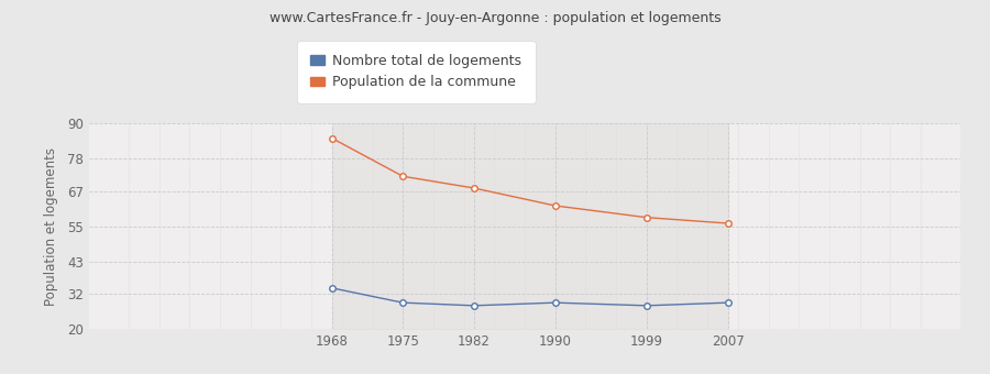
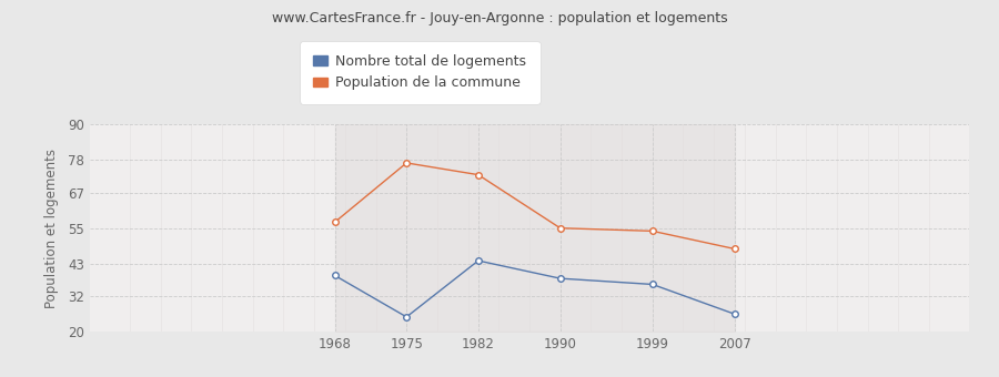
Nombre total de logements/1968: 34 -> 39
Population de la commune/1968: 85 -> 57
Nombre total de logements/1975: 29 -> 25
Population de la commune/1975: 72 -> 77
Nombre total de logements/1982: 28 -> 44
Population de la commune/1982: 68 -> 73
Nombre total de logements/1990: 29 -> 38
Population de la commune/1990: 62 -> 55
Nombre total de logements/1999: 28 -> 36
Population de la commune/1999: 58 -> 54
Nombre total de logements/2007: 29 -> 26
Population de la commune/2007: 56 -> 48
